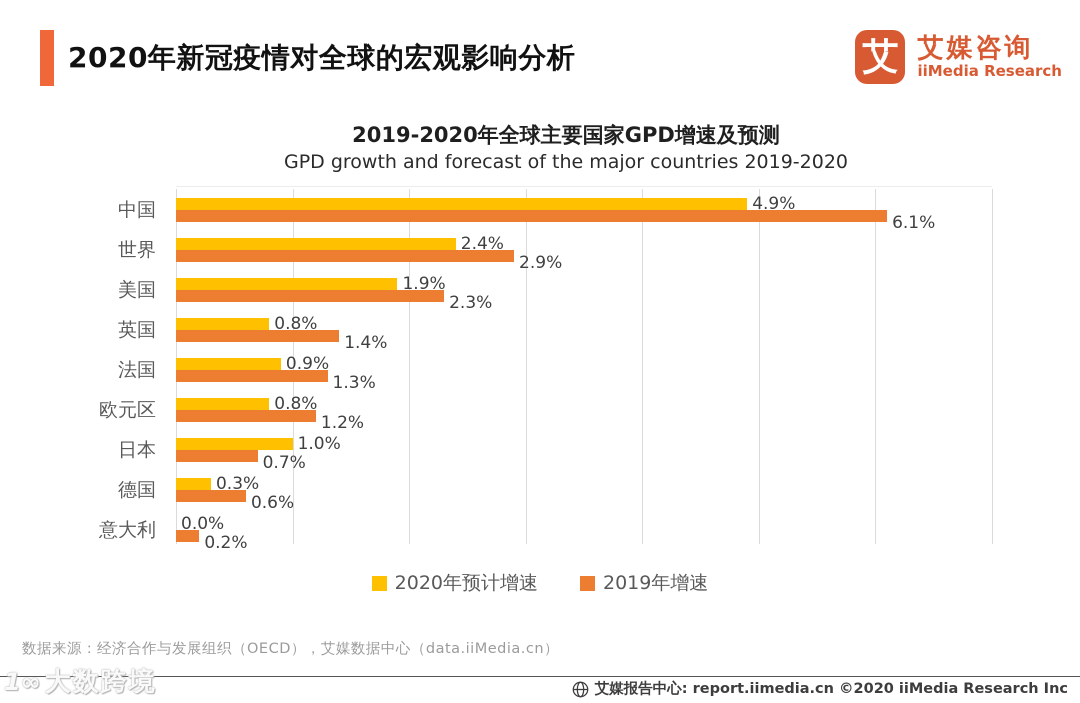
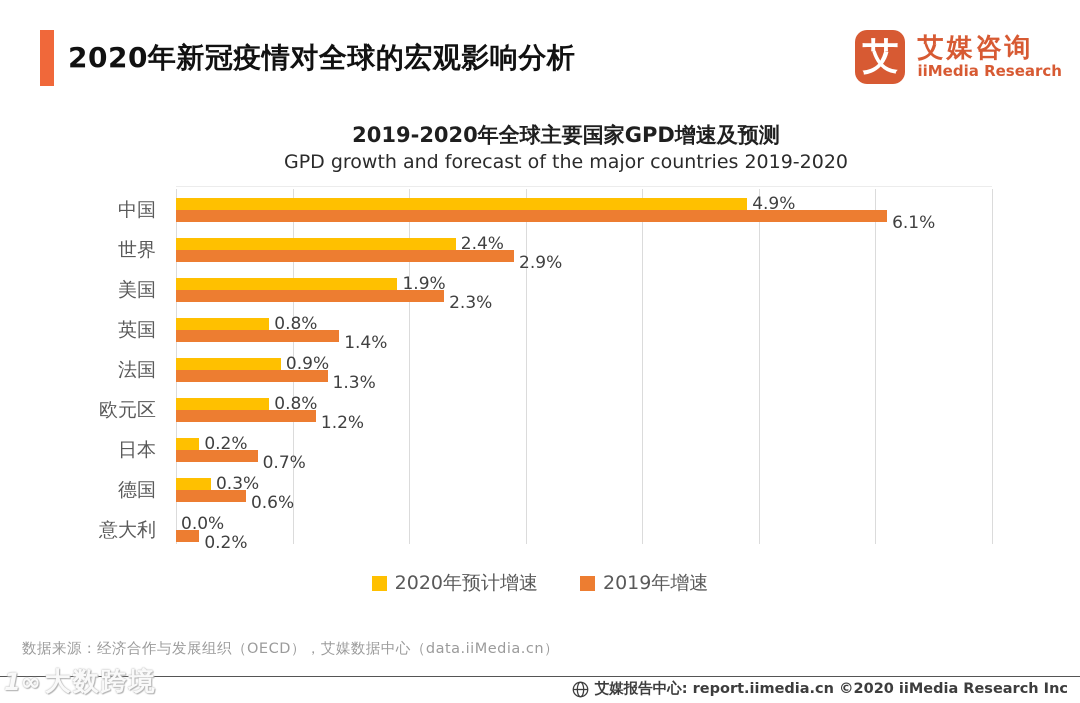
2020年预计增速/日本: 1.0% -> 0.2%
